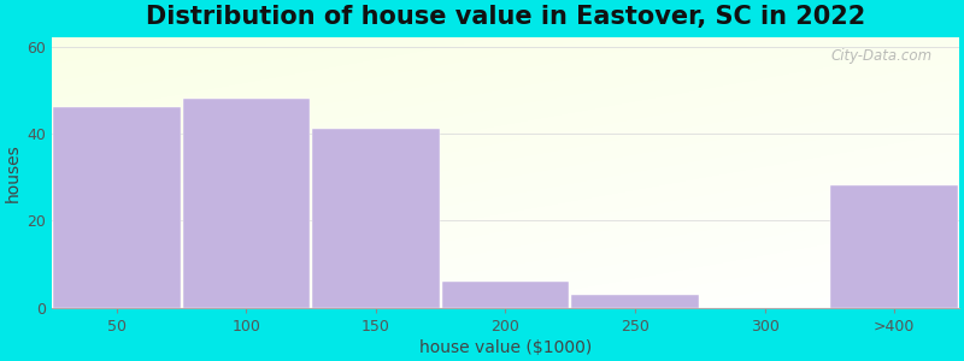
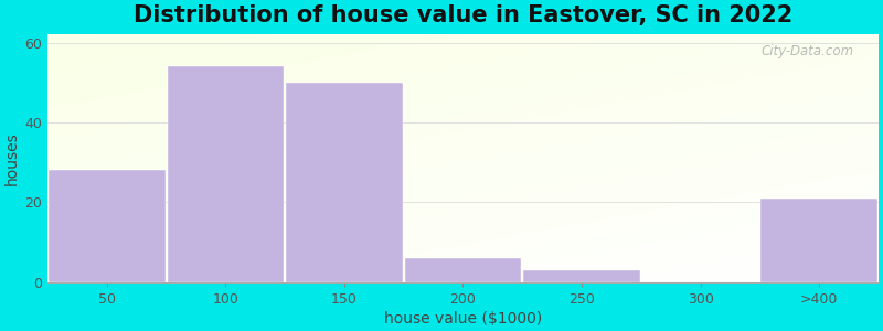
50: 46 -> 28
100: 48 -> 54
150: 41 -> 50
>400: 28 -> 21
